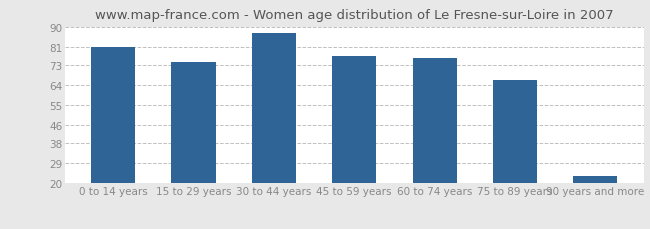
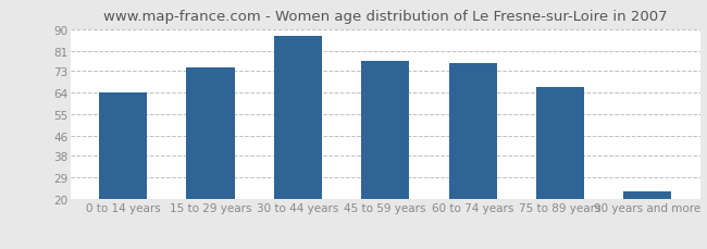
0 to 14 years: 81 -> 64
